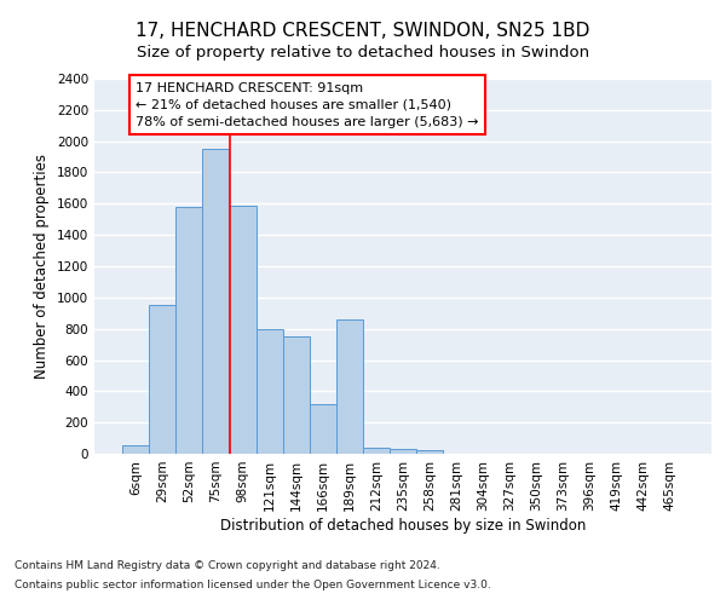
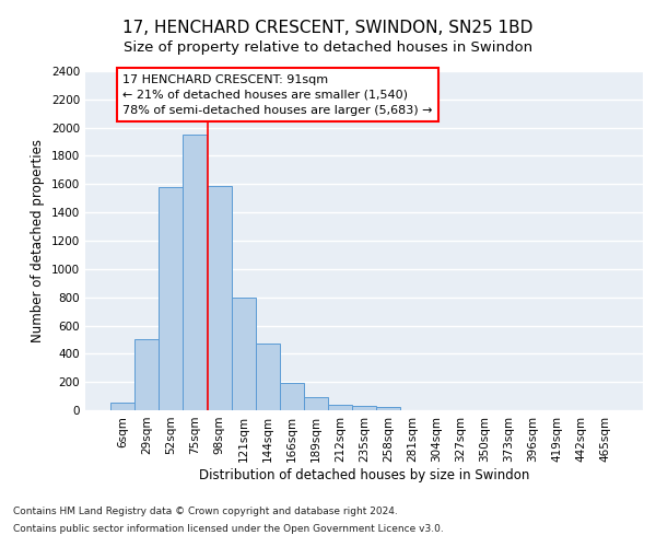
29sqm: 950 -> 500
144sqm: 750 -> 480
166sqm: 320 -> 200
189sqm: 860 -> 90
